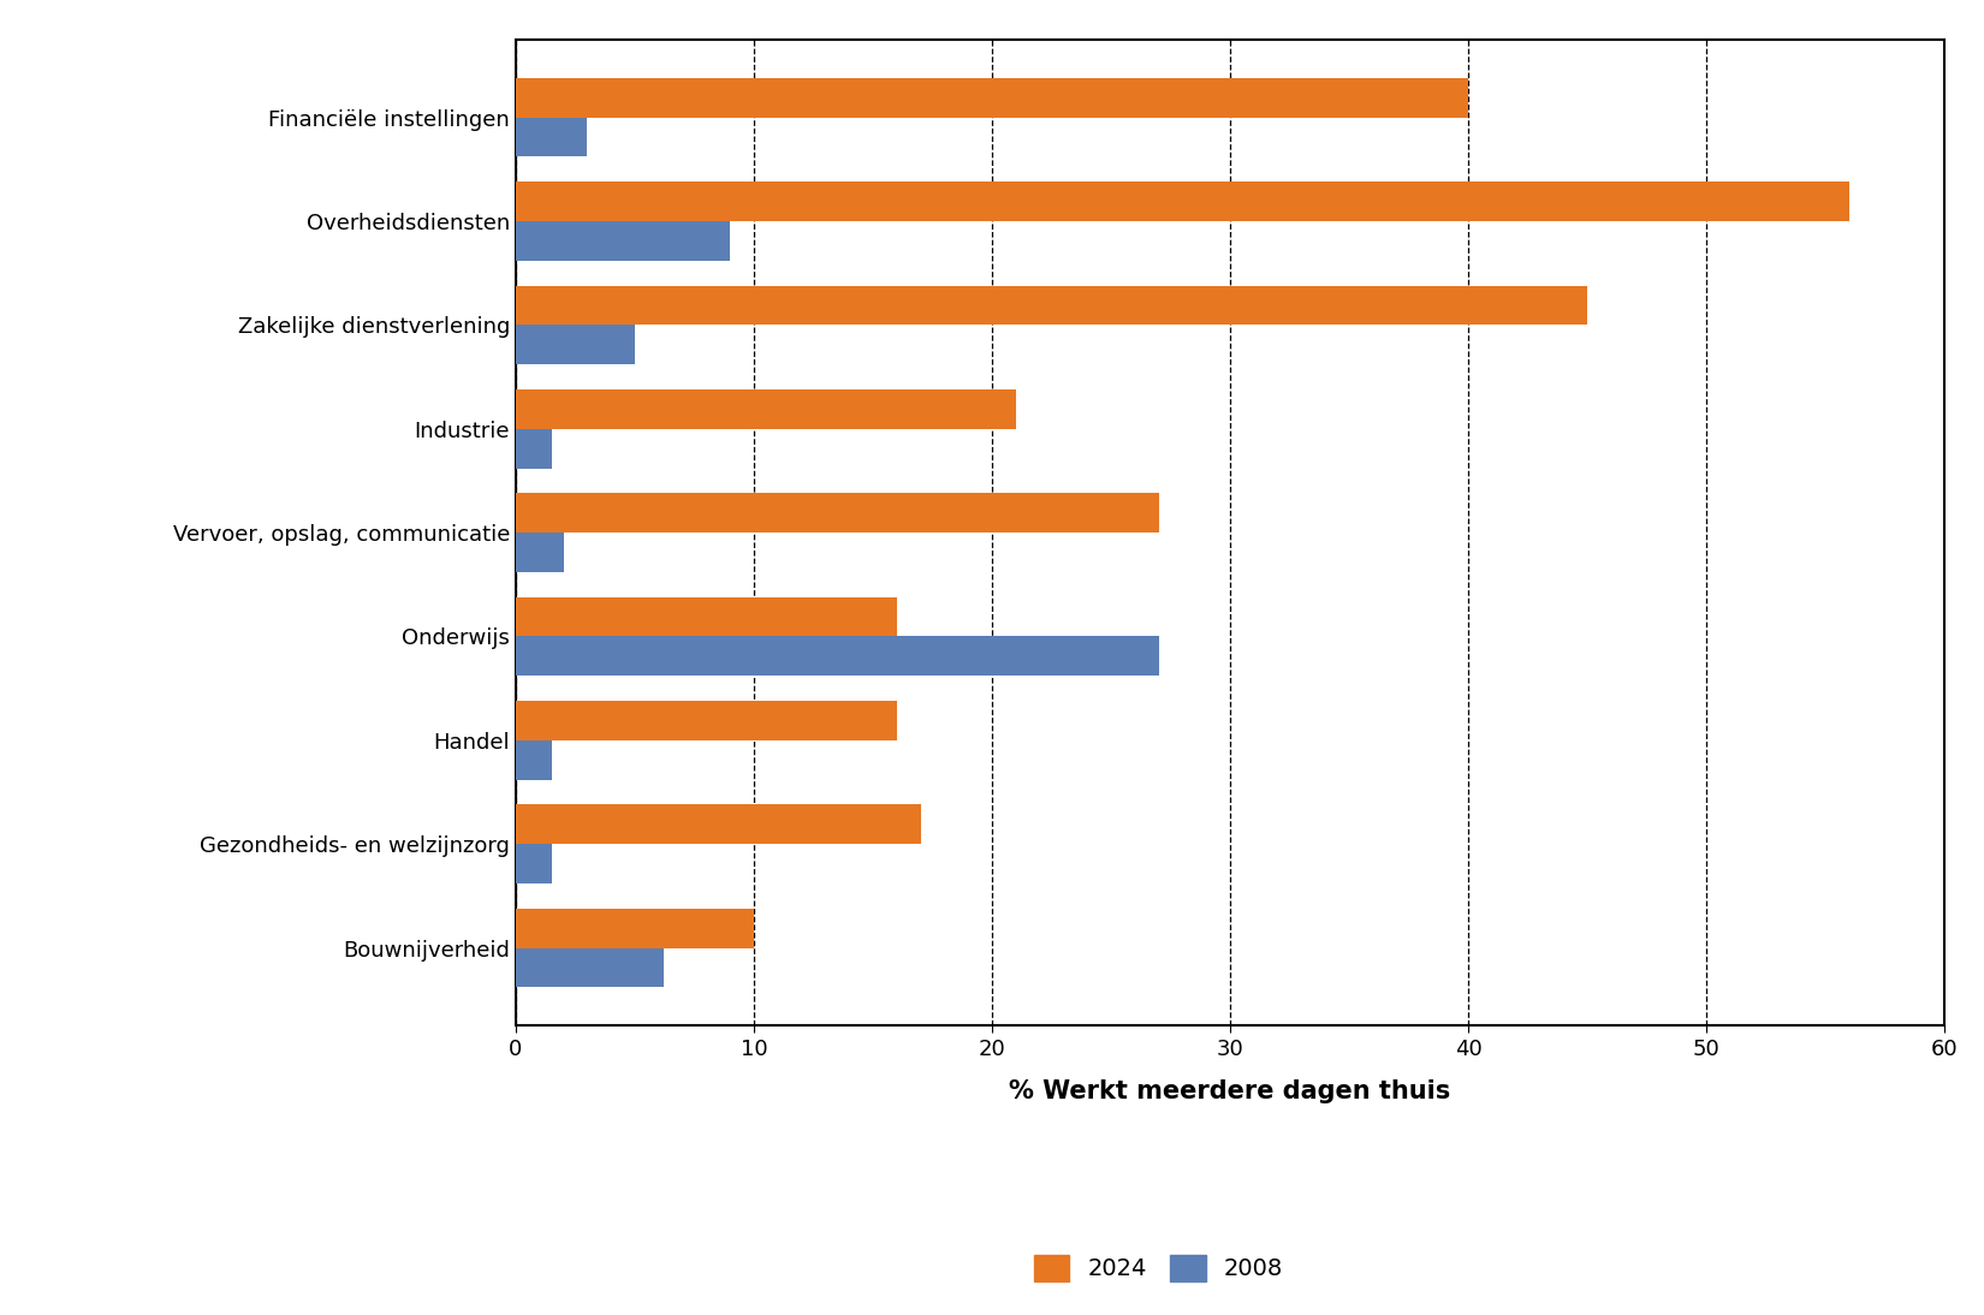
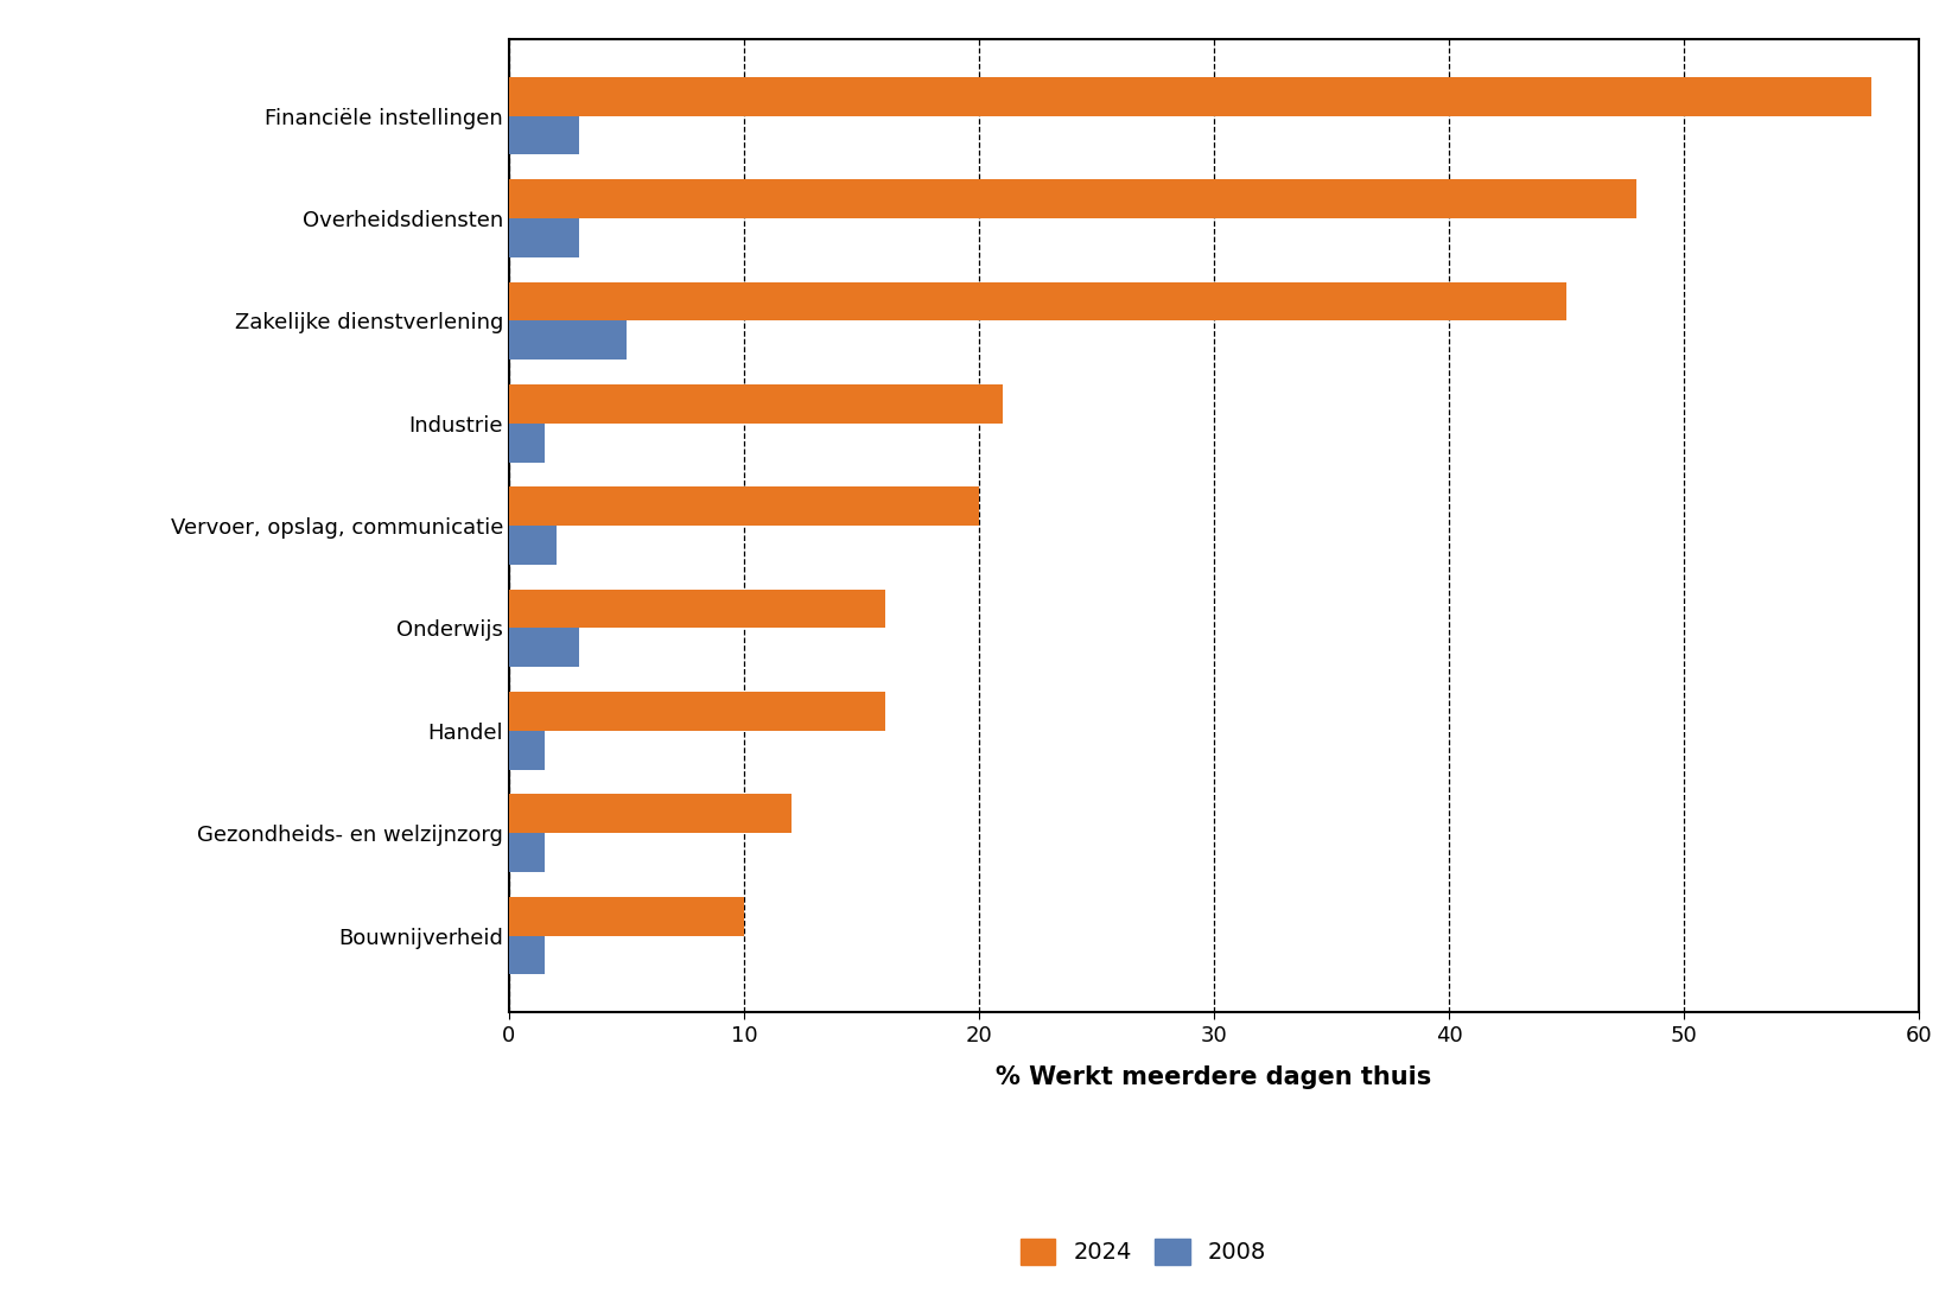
2024/Financiële instellingen: 40 -> 58
2024/Overheidsdiensten: 56 -> 48
2008/Overheidsdiensten: 9.0 -> 3.0
2024/Vervoer, opslag, communicatie: 27 -> 20
2008/Onderwijs: 27.0 -> 3.0
2024/Gezondheids- en welzijnzorg: 17 -> 12
2008/Bouwnijverheid: 6.2 -> 1.5
